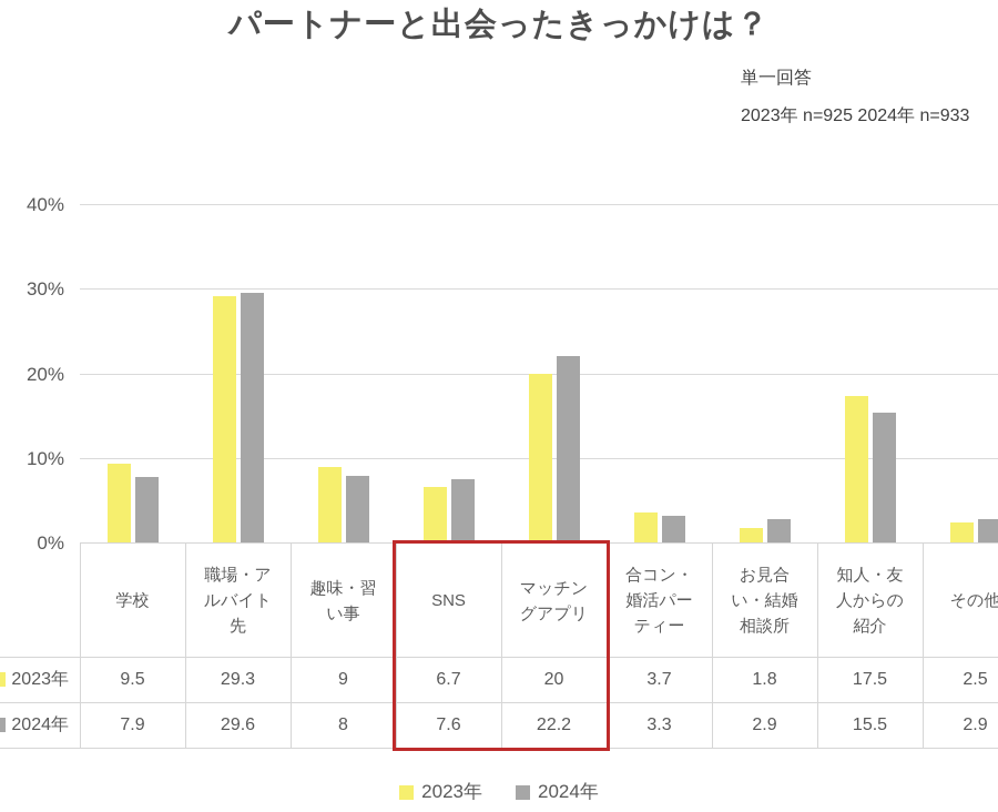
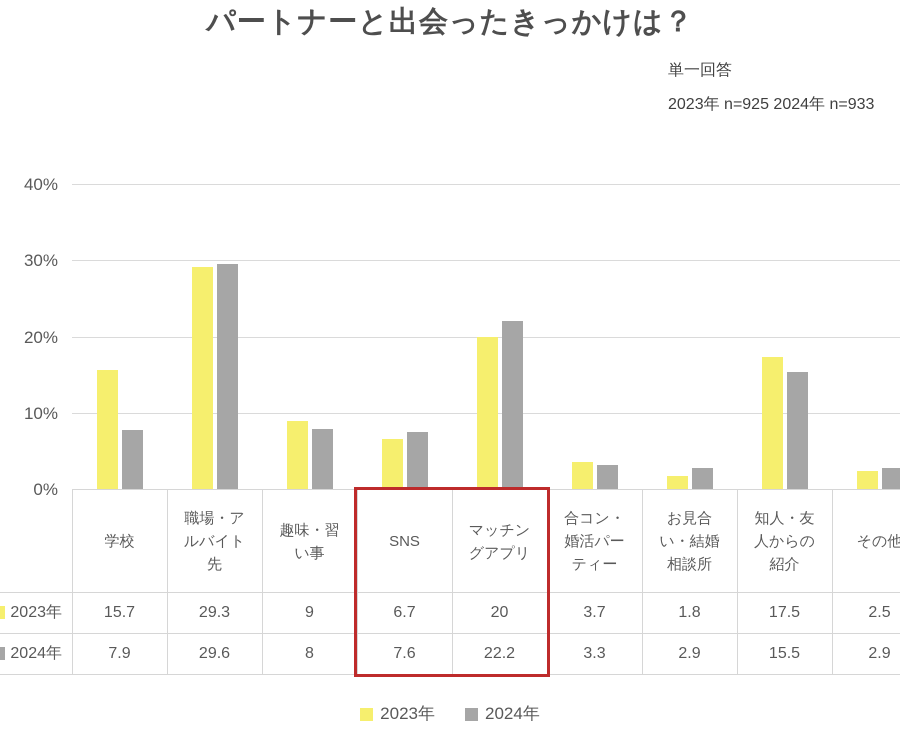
2023年/学校: 9.5 -> 15.7
